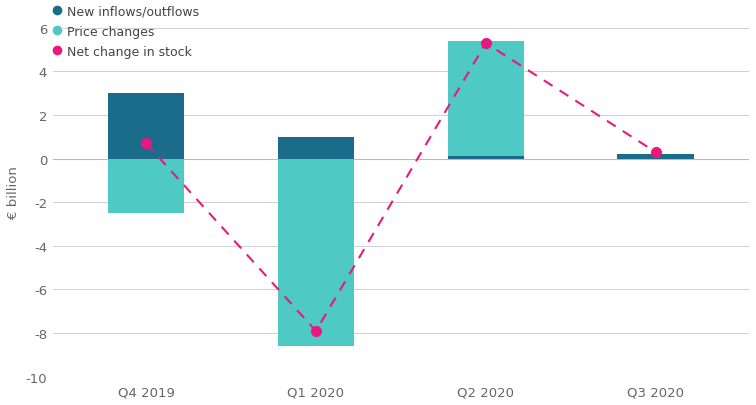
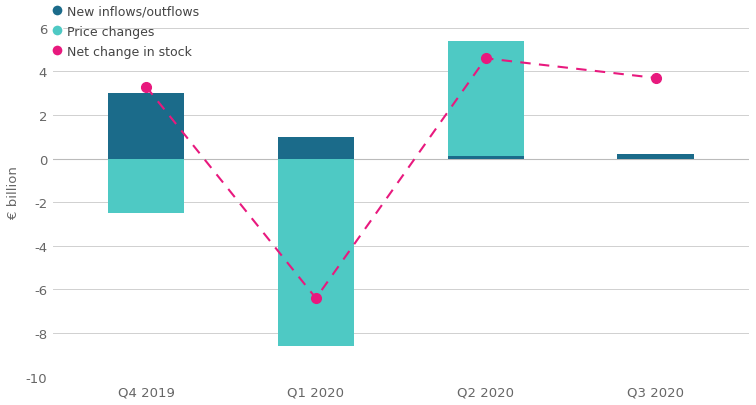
Net change in stock/Q4 2019: 0.7 -> 3.3
Net change in stock/Q1 2020: -7.9 -> -6.4
Net change in stock/Q2 2020: 5.3 -> 4.6
Net change in stock/Q3 2020: 0.3 -> 3.7
